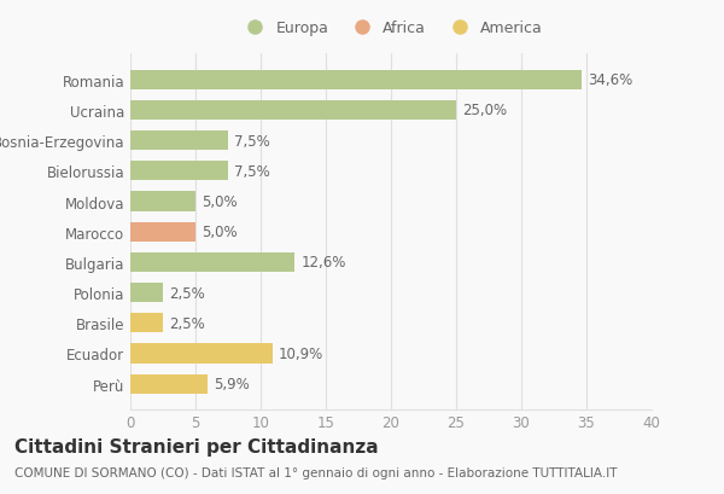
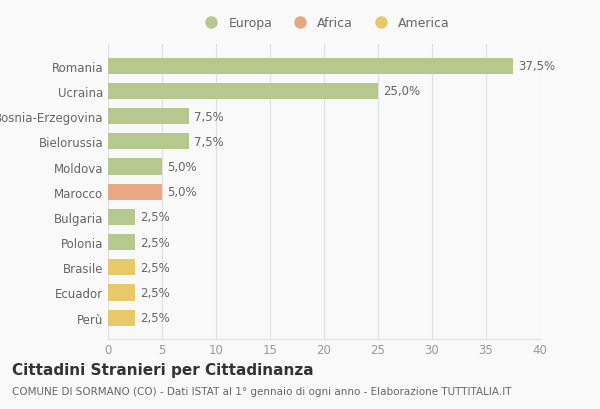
Romania: 34,6% -> 37,5%
Bulgaria: 12,6% -> 2,5%
Ecuador: 10,9% -> 2,5%
Perù: 5,9% -> 2,5%
